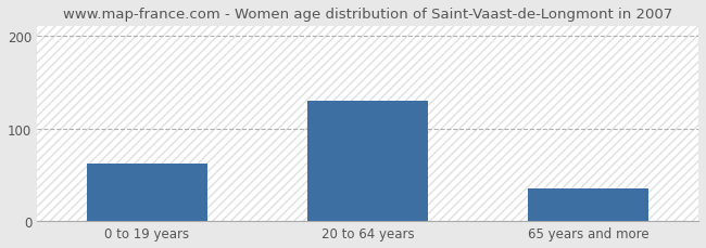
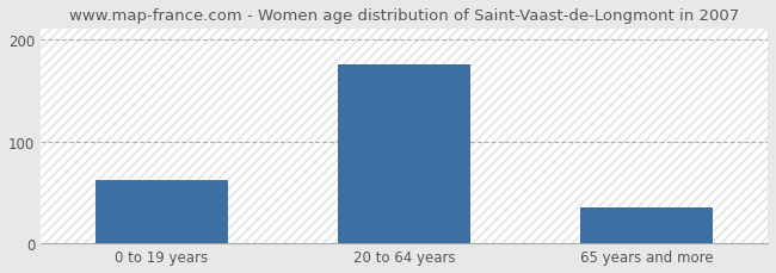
20 to 64 years: 130 -> 175
